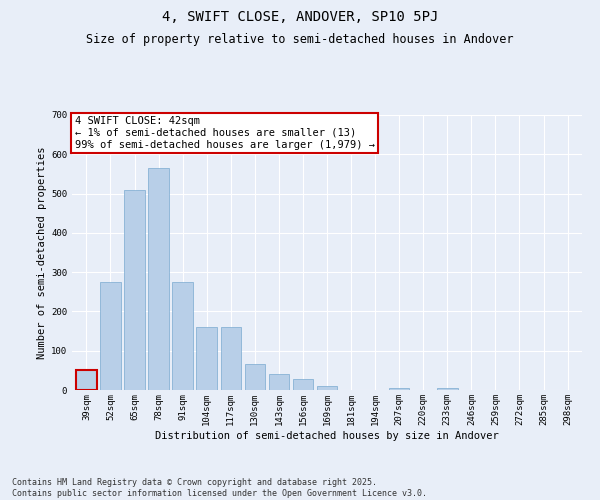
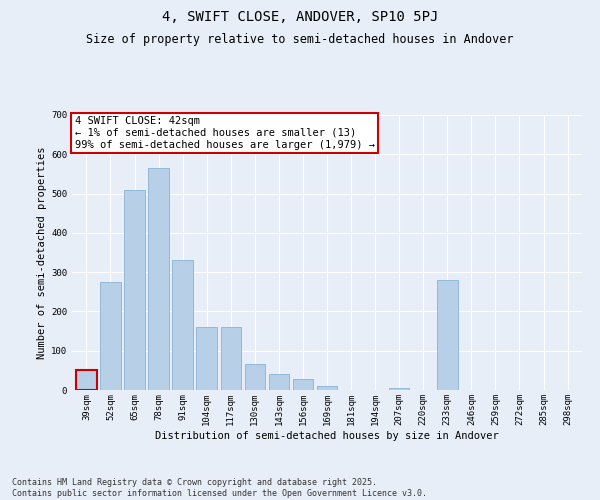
91sqm: 275 -> 330
233sqm: 5 -> 280
